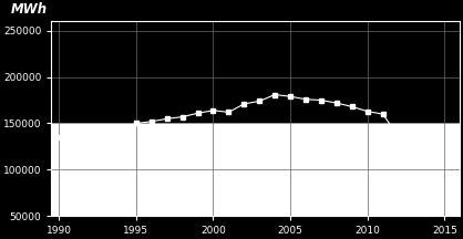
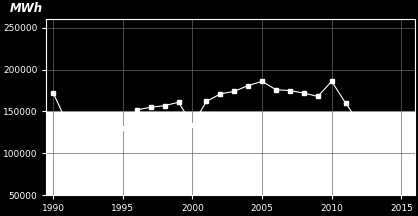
1990: 135000 -> 172000
1995: 150000 -> 130000
2000: 164000 -> 134000
2005: 179000 -> 186000
2010: 163000 -> 186000
